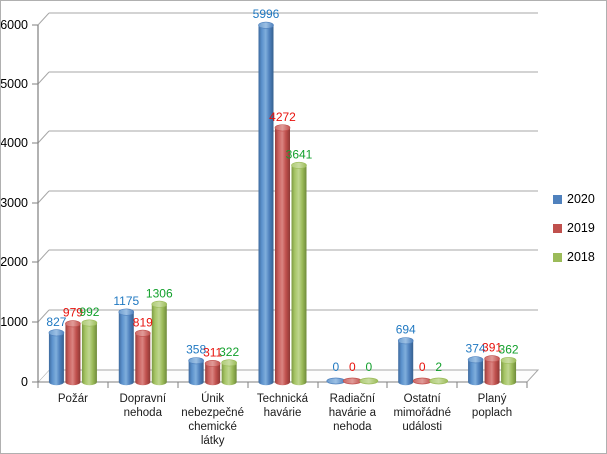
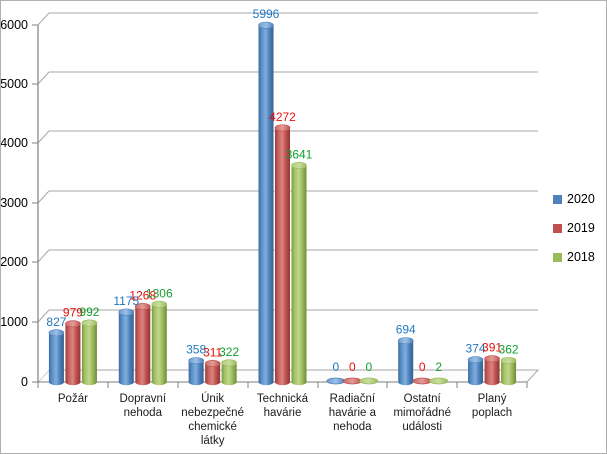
2019/Dopravní nehoda: 819 -> 1268
